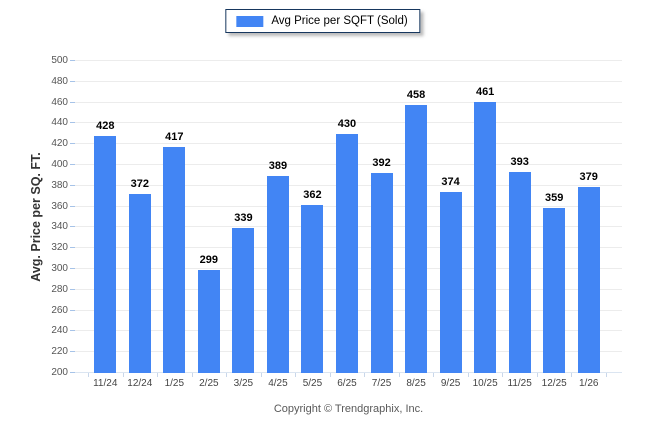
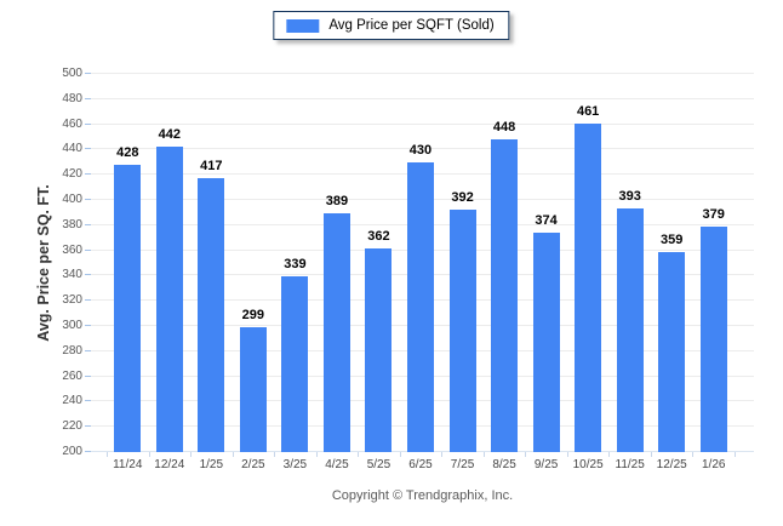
12/24: 372 -> 442
8/25: 458 -> 448
